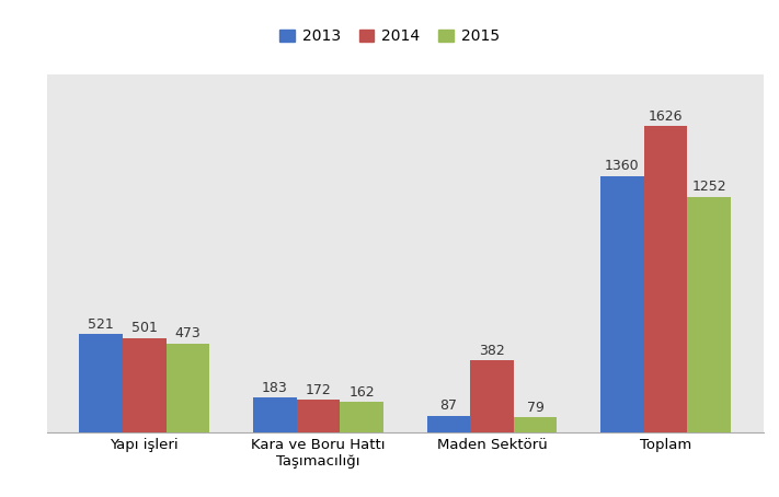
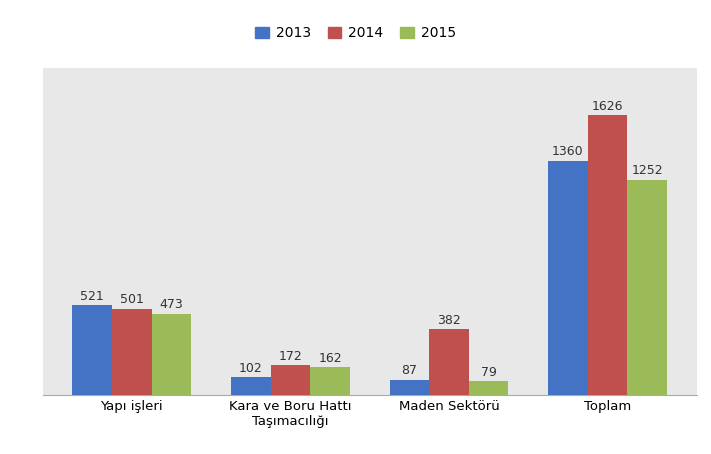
2013/Kara ve Boru Hattı Taşımacılığı: 183 -> 102
